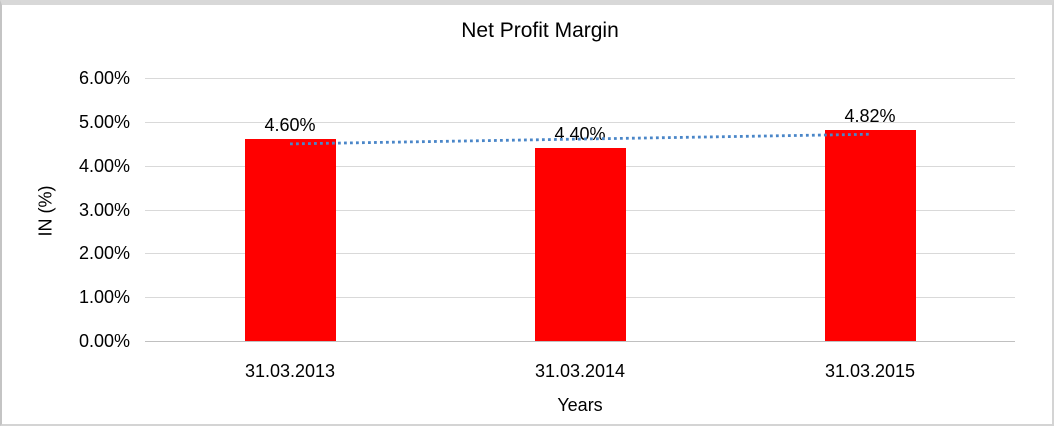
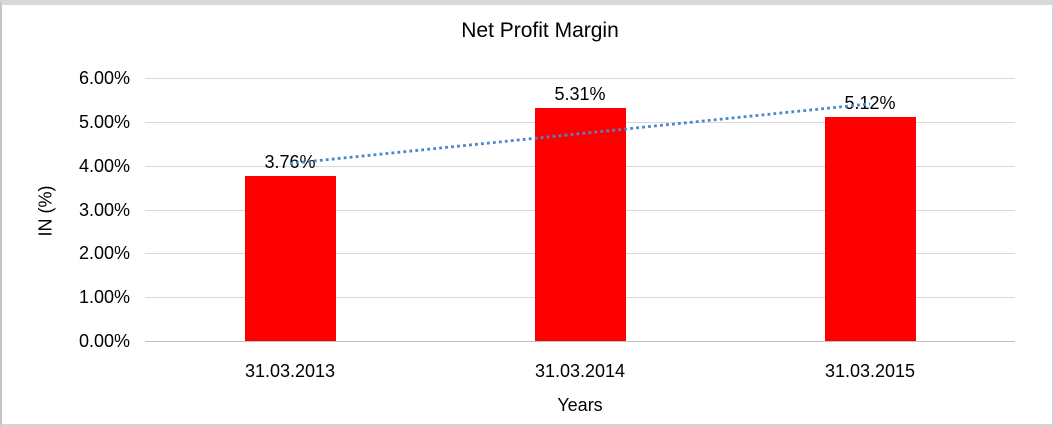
31.03.2013: 4.60% -> 3.76%
31.03.2014: 4.40% -> 5.31%
31.03.2015: 4.82% -> 5.12%
